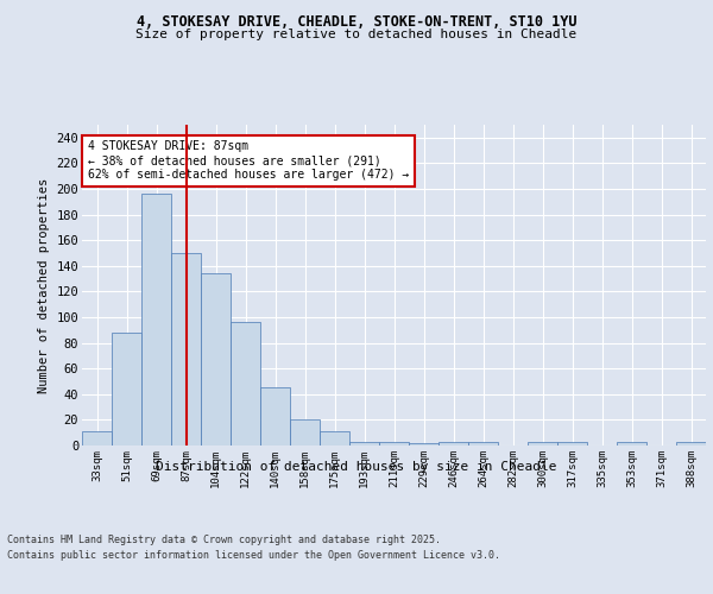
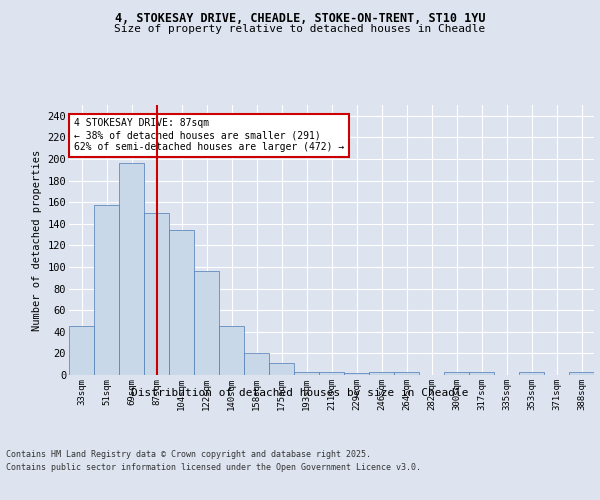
33sqm: 11 -> 45
51sqm: 88 -> 157
